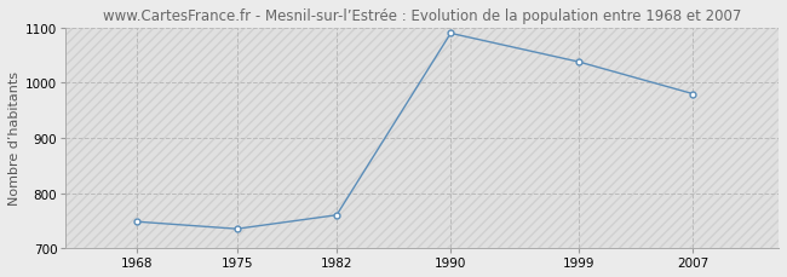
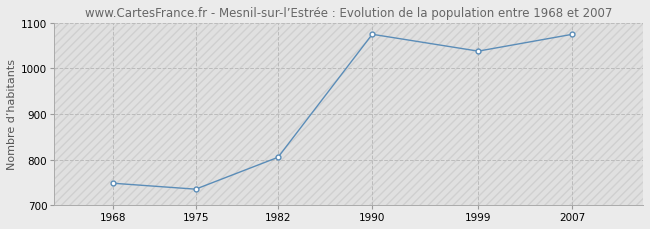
1982: 760 -> 805
1990: 1090 -> 1075
2007: 980 -> 1075
